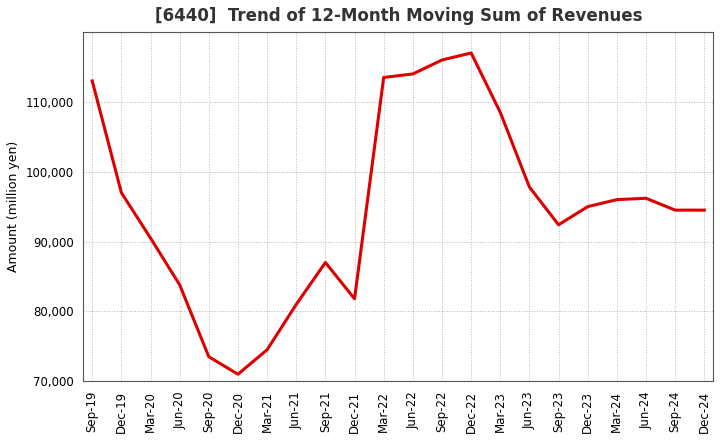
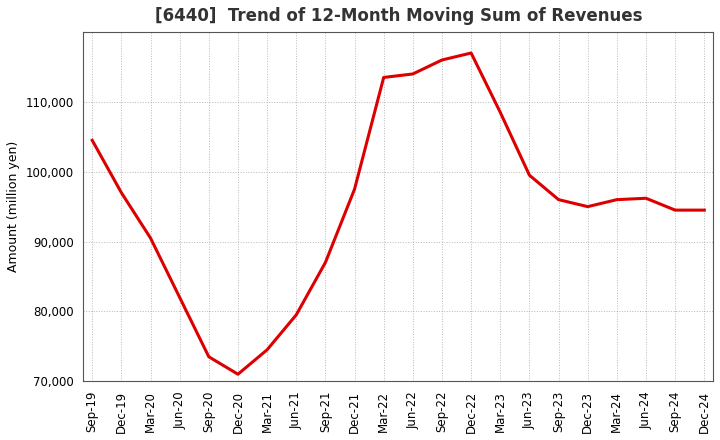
Sep-19: 113,000 -> 104,500
Jun-20: 83,800 -> 82,000
Jun-21: 81,000 -> 79,500
Dec-21: 81,800 -> 97,500
Jun-23: 97,800 -> 99,500
Sep-23: 92,400 -> 96,000
